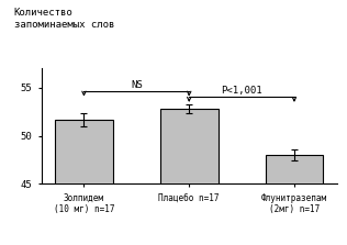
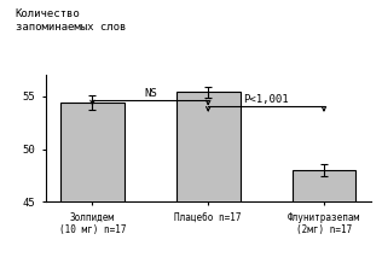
Золпидем (10 мг) n=17: 51.7 -> 54.4
Плацебо n=17: 52.8 -> 55.4
